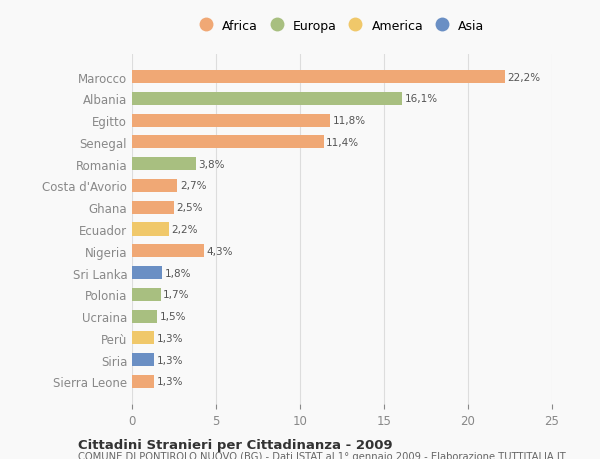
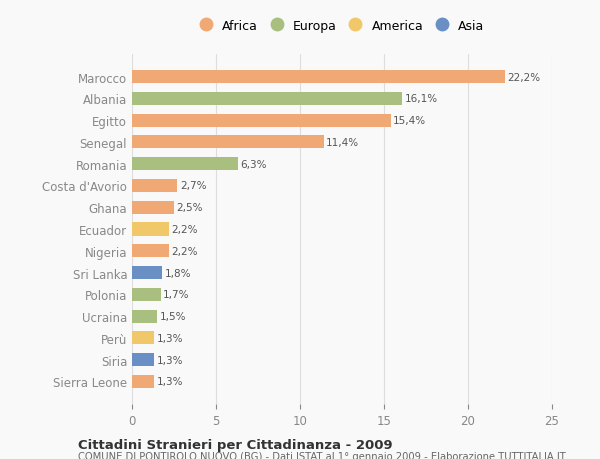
Egitto: 11,8% -> 15,4%
Romania: 3,8% -> 6,3%
Nigeria: 4,3% -> 2,2%
